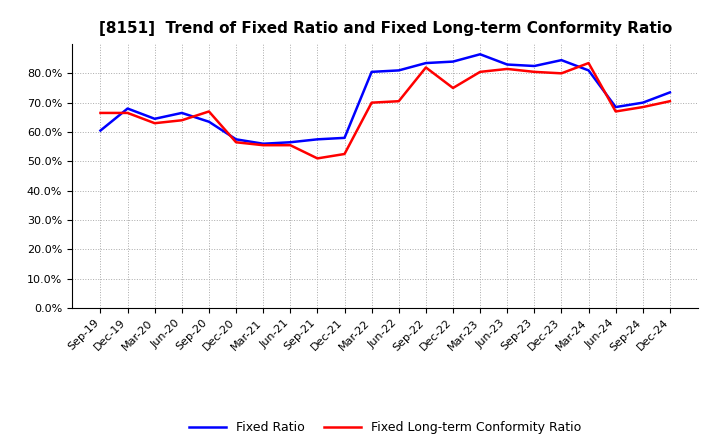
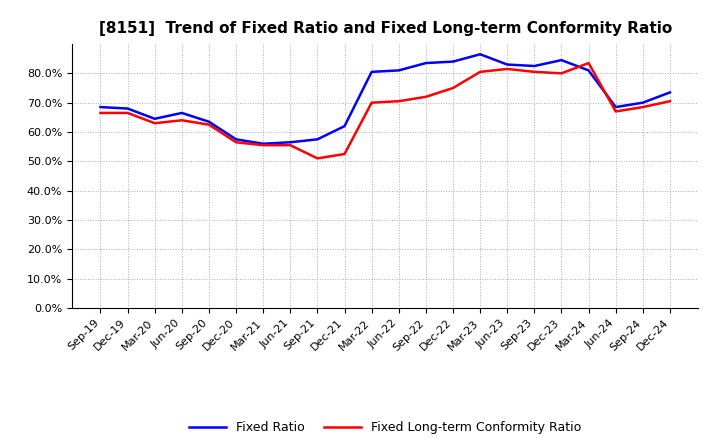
Fixed Ratio/Sep-19: 60.5% -> 68.5%
Fixed Long-term Conformity Ratio/Sep-20: 67.0% -> 62.5%
Fixed Ratio/Dec-21: 58.0% -> 62.0%
Fixed Long-term Conformity Ratio/Sep-22: 82.0% -> 72.0%
